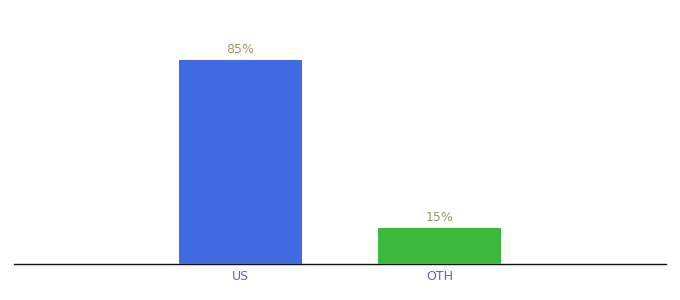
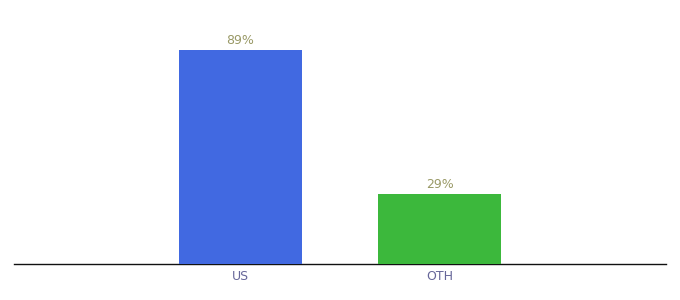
US: 85% -> 89%
OTH: 15% -> 29%
